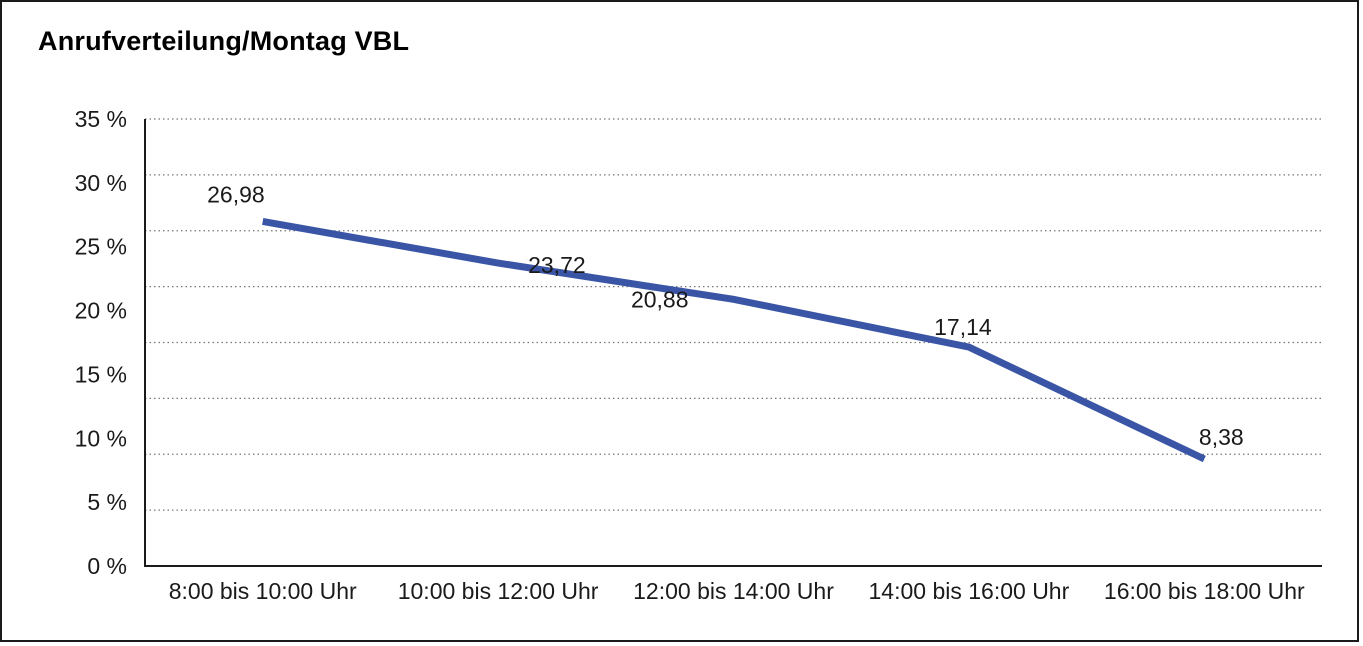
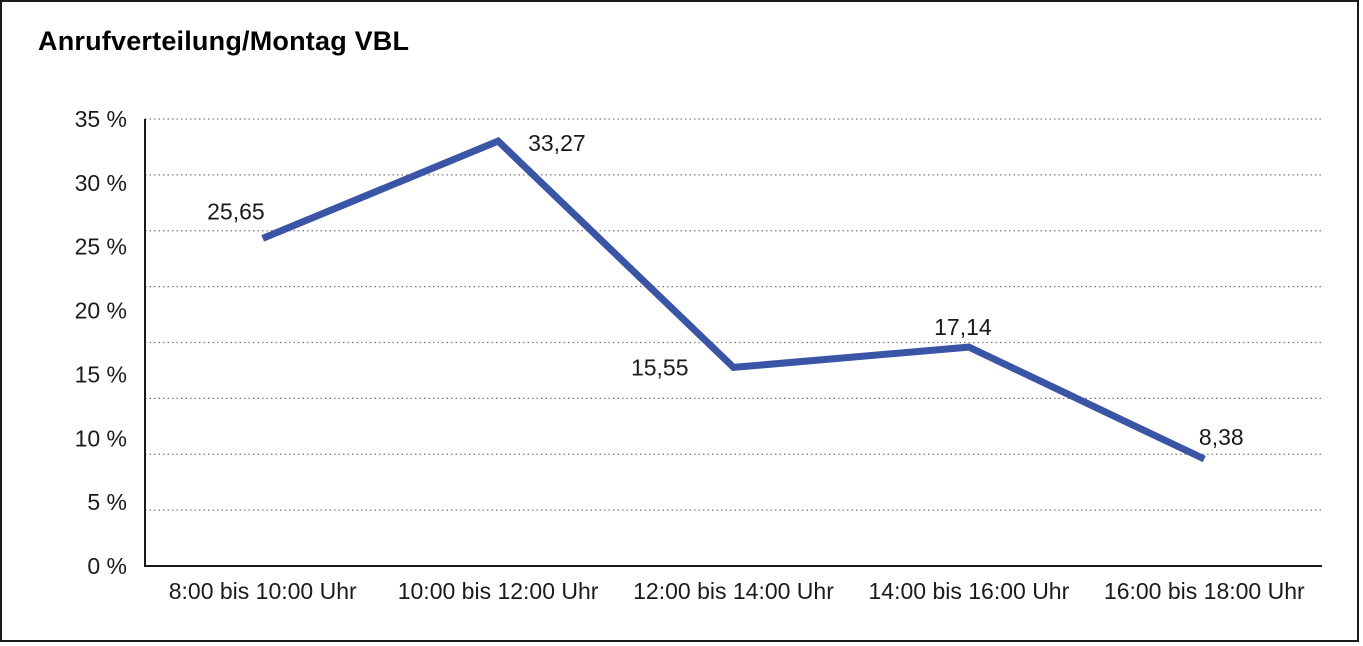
8:00 bis 10:00 Uhr: 26,98 -> 25,65
10:00 bis 12:00 Uhr: 23,72 -> 33,27
12:00 bis 14:00 Uhr: 20,88 -> 15,55
